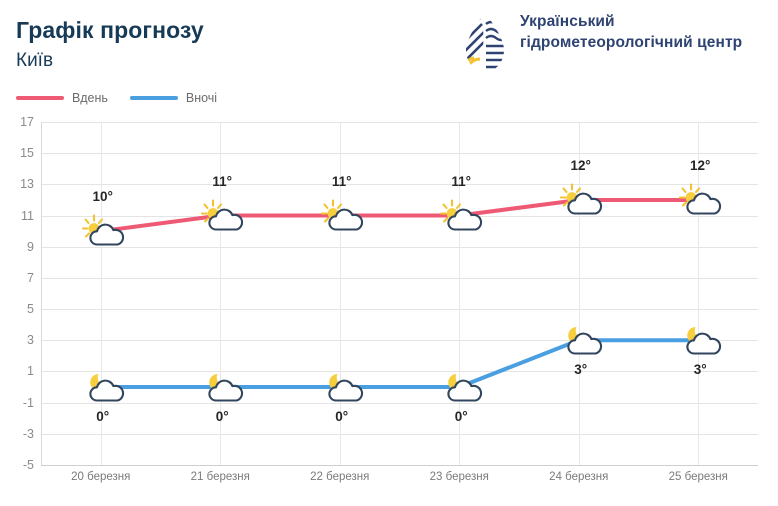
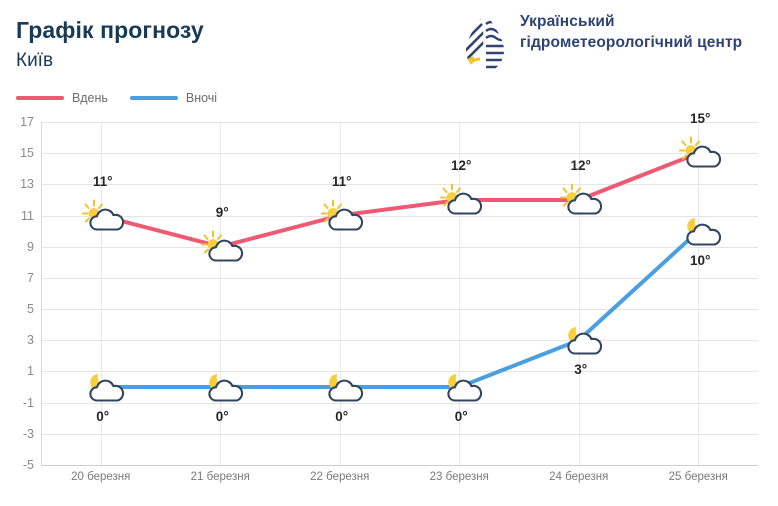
Вдень/20 березня: 10° -> 11°
Вдень/21 березня: 11° -> 9°
Вдень/23 березня: 11° -> 12°
Вдень/25 березня: 12° -> 15°
Вночі/25 березня: 3° -> 10°
